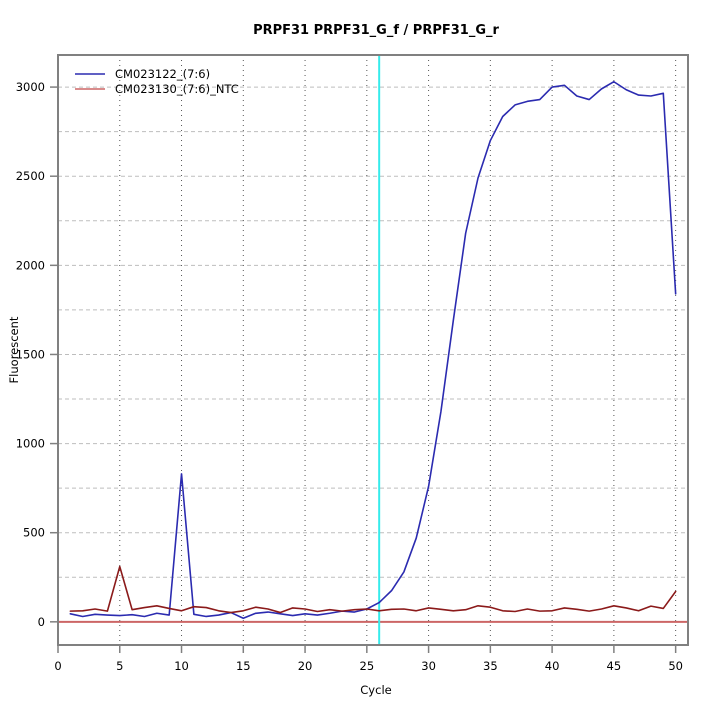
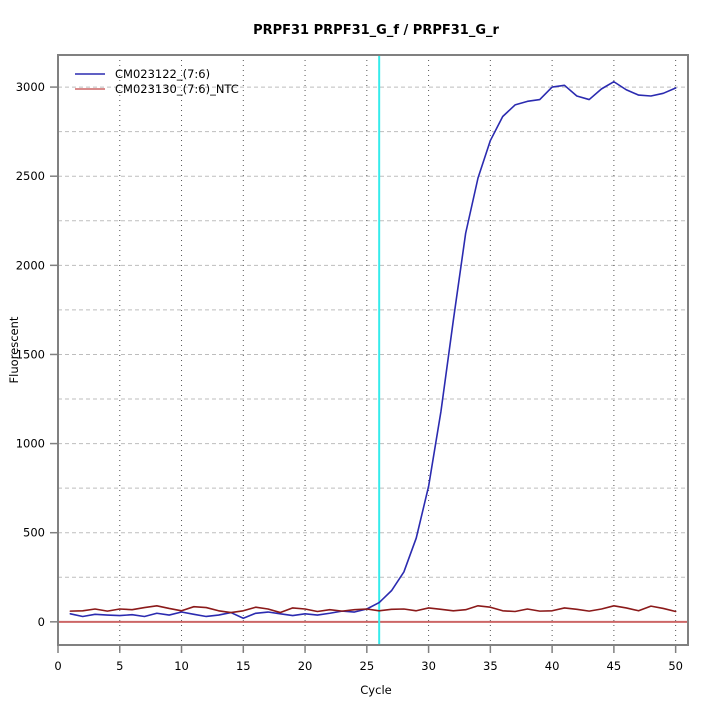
CM023130_(7:6)_NTC/5: 310 -> 70
CM023122_(7:6)/10: 830 -> 60
CM023122_(7:6)/50: 1840 -> 3000
CM023130_(7:6)_NTC/50: 170 -> 60
